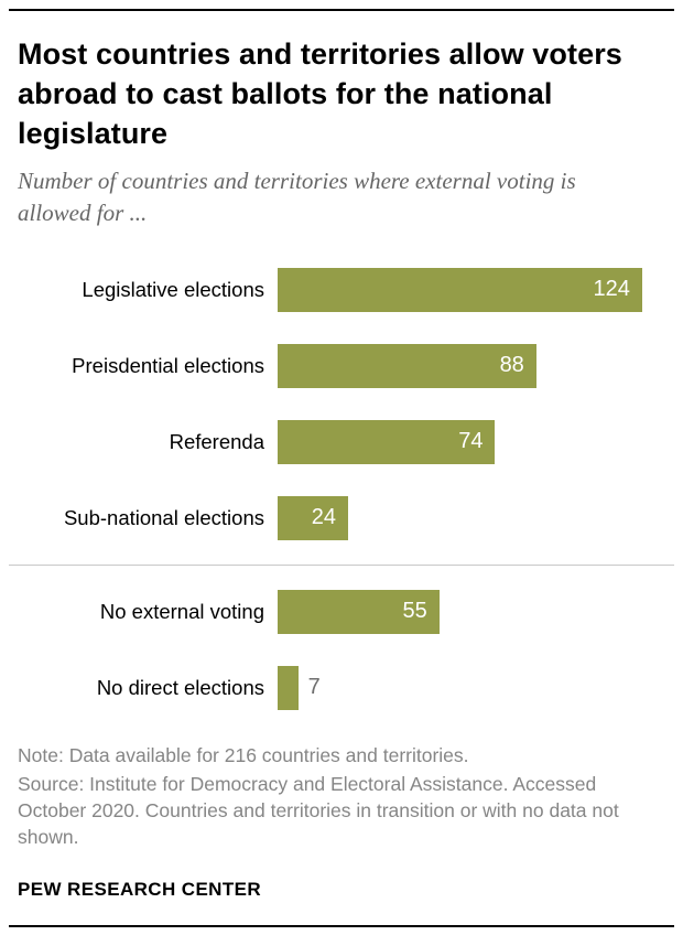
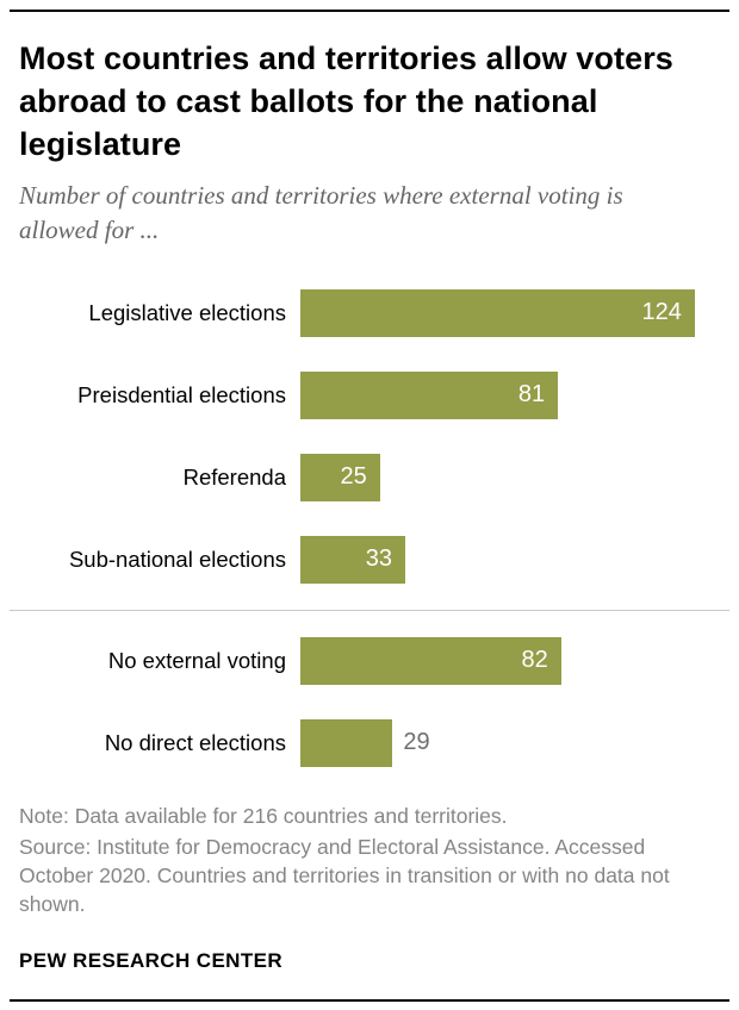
Preisdential elections: 88 -> 81
Referenda: 74 -> 25
Sub-national elections: 24 -> 33
No external voting: 55 -> 82
No direct elections: 7 -> 29
